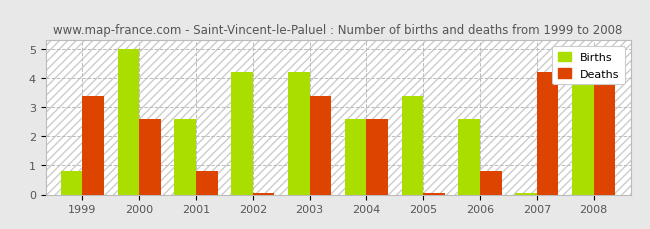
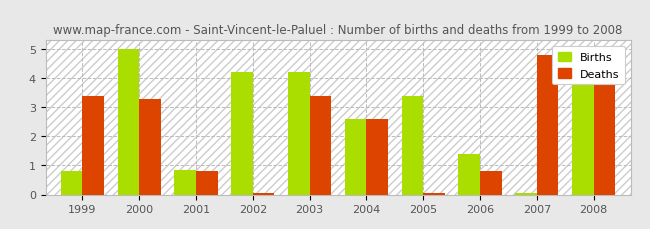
Deaths/2000: 2.60 -> 3.30
Births/2001: 2.60 -> 0.85
Births/2006: 2.60 -> 1.40
Deaths/2007: 4.20 -> 4.80
